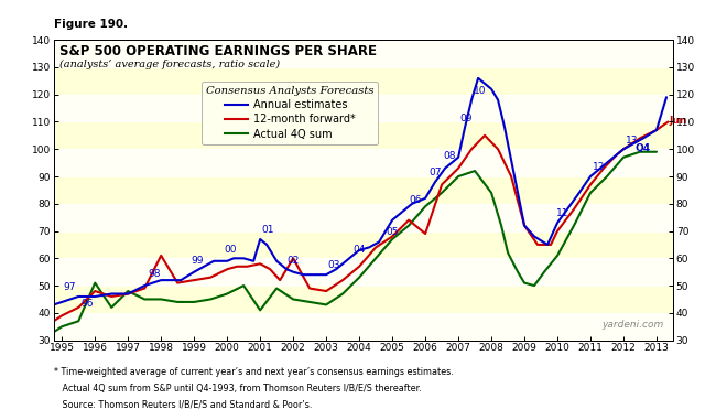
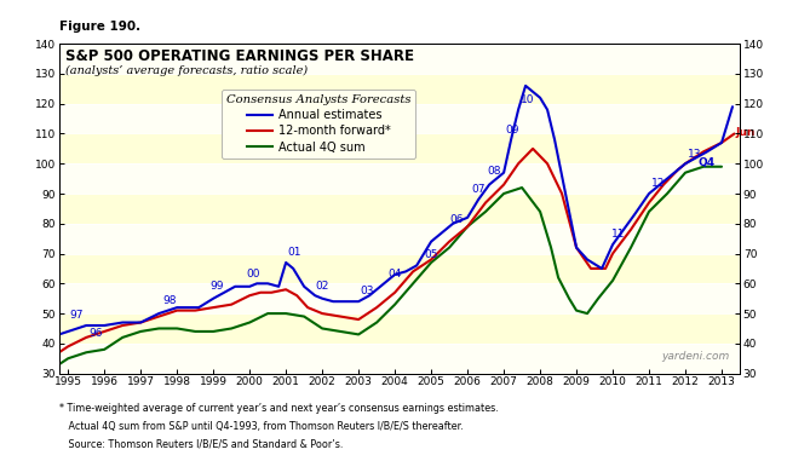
12-month forward*/1996: 48 -> 44
Actual 4Q sum/1996: 51 -> 38
Actual 4Q sum/1997: 48 -> 44
12-month forward*/1998: 61 -> 51
Actual 4Q sum/2001: 41 -> 50
12-month forward*/2002: 60 -> 50
12-month forward*/2006: 69 -> 79
